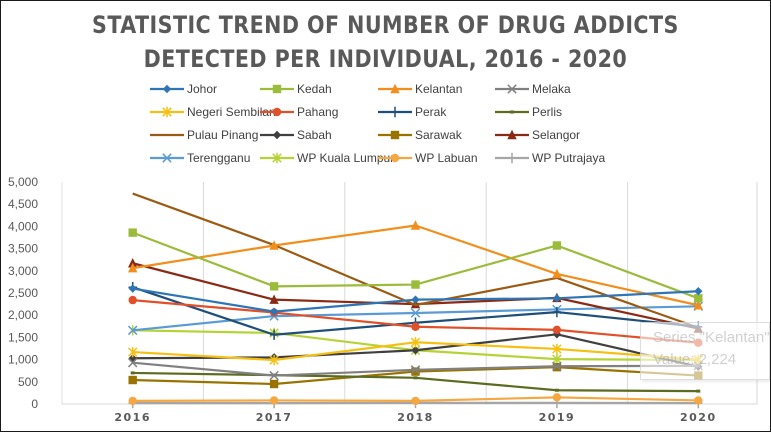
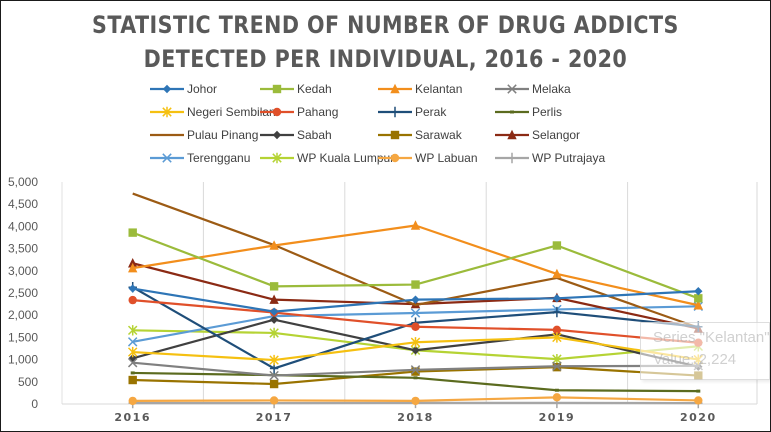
Terengganu/2016: 1700 -> 1400
Perak/2017: 1600 -> 800
Sabah/2017: 1000 -> 1900
Negeri Sembilan/2019: 1200 -> 1500
WP Kuala Lumpur/2020: 1000 -> 1300
